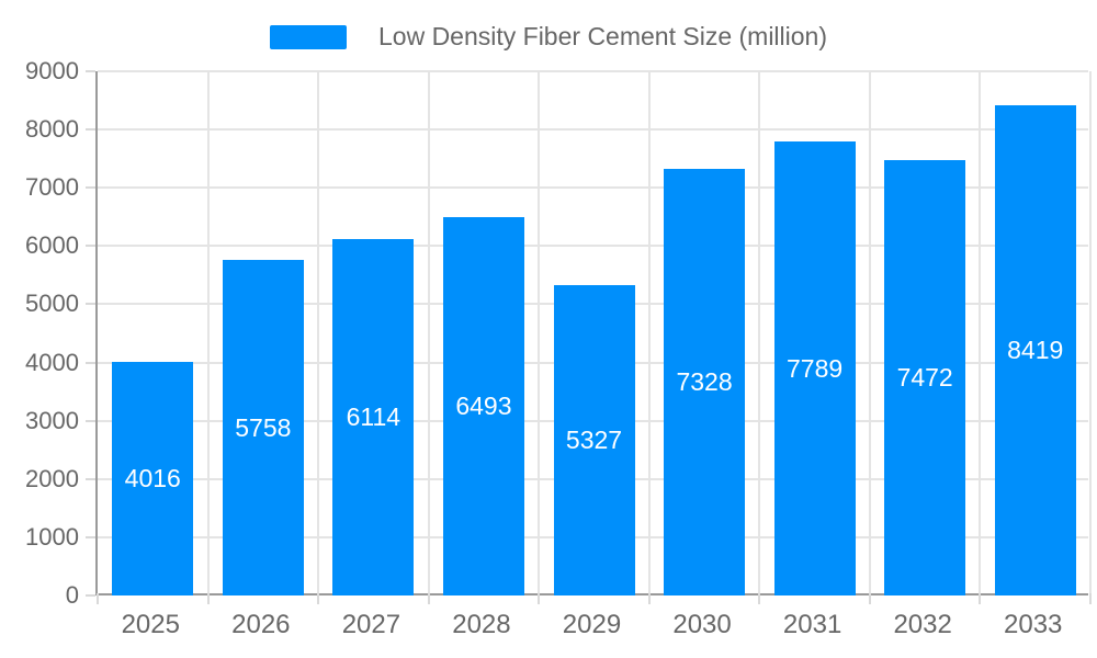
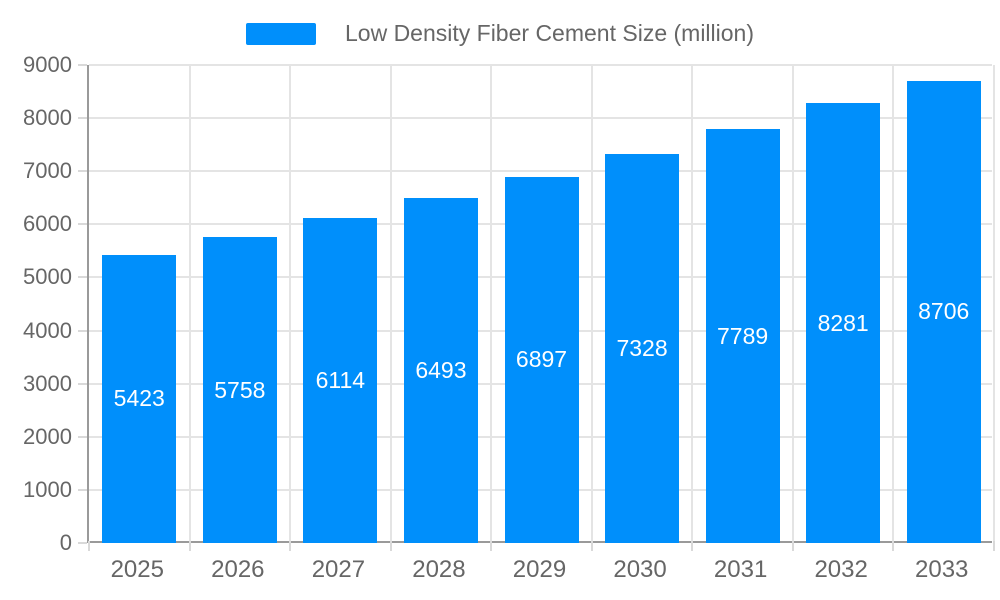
2025: 4016 -> 5423
2029: 5327 -> 6897
2032: 7472 -> 8281
2033: 8419 -> 8706
